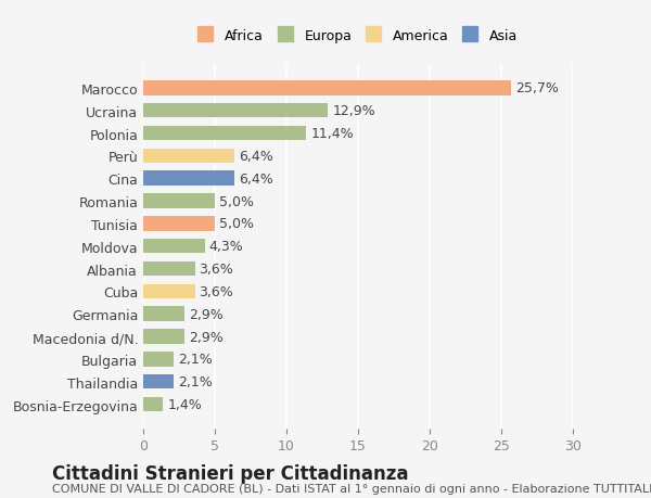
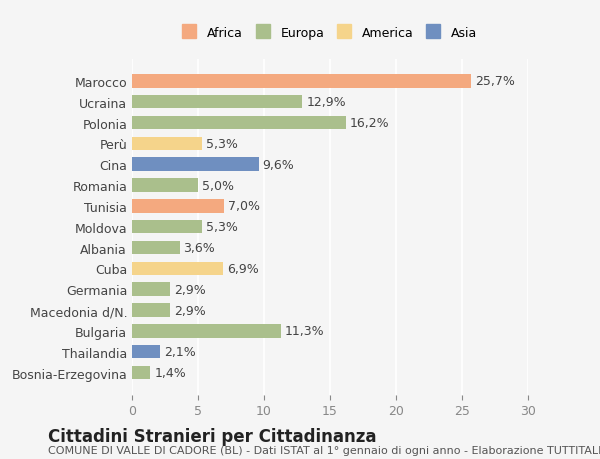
Polonia: 11,4% -> 16,2%
Perù: 6,4% -> 5,3%
Cina: 6,4% -> 9,6%
Tunisia: 5,0% -> 7,0%
Moldova: 4,3% -> 5,3%
Cuba: 3,6% -> 6,9%
Bulgaria: 2,1% -> 11,3%
